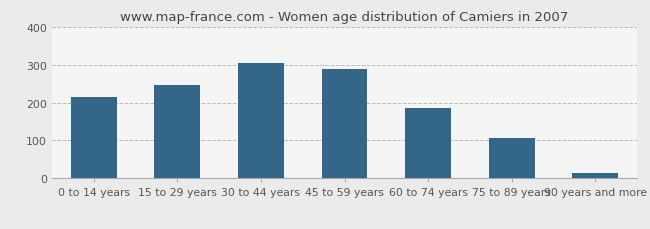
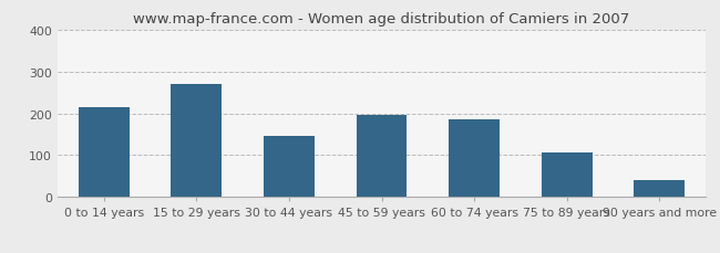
15 to 29 years: 247 -> 270
30 to 44 years: 303 -> 145
45 to 59 years: 288 -> 195
90 years and more: 14 -> 40
